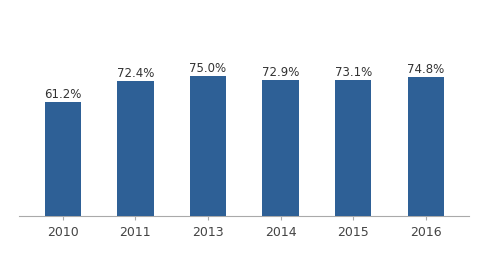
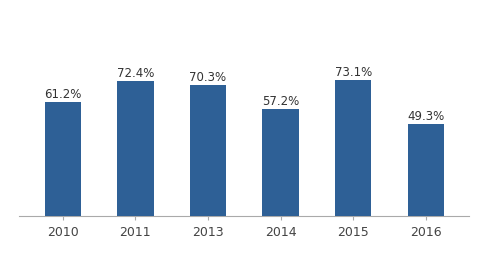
2013: 75.0% -> 70.3%
2014: 72.9% -> 57.2%
2016: 74.8% -> 49.3%
